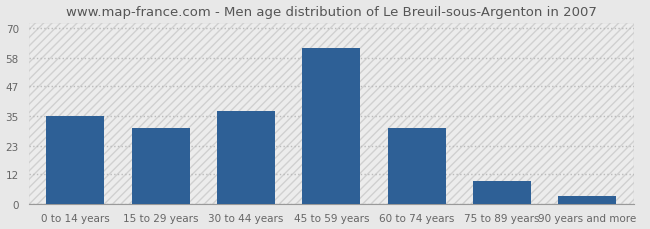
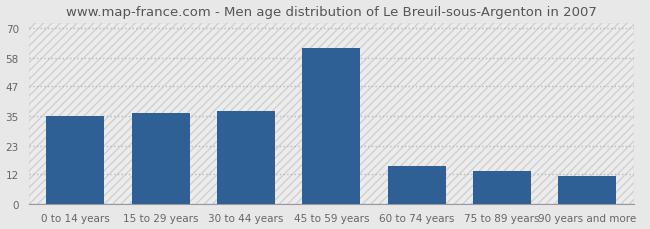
15 to 29 years: 30 -> 36
60 to 74 years: 30 -> 15
75 to 89 years: 9 -> 13
90 years and more: 3 -> 11
